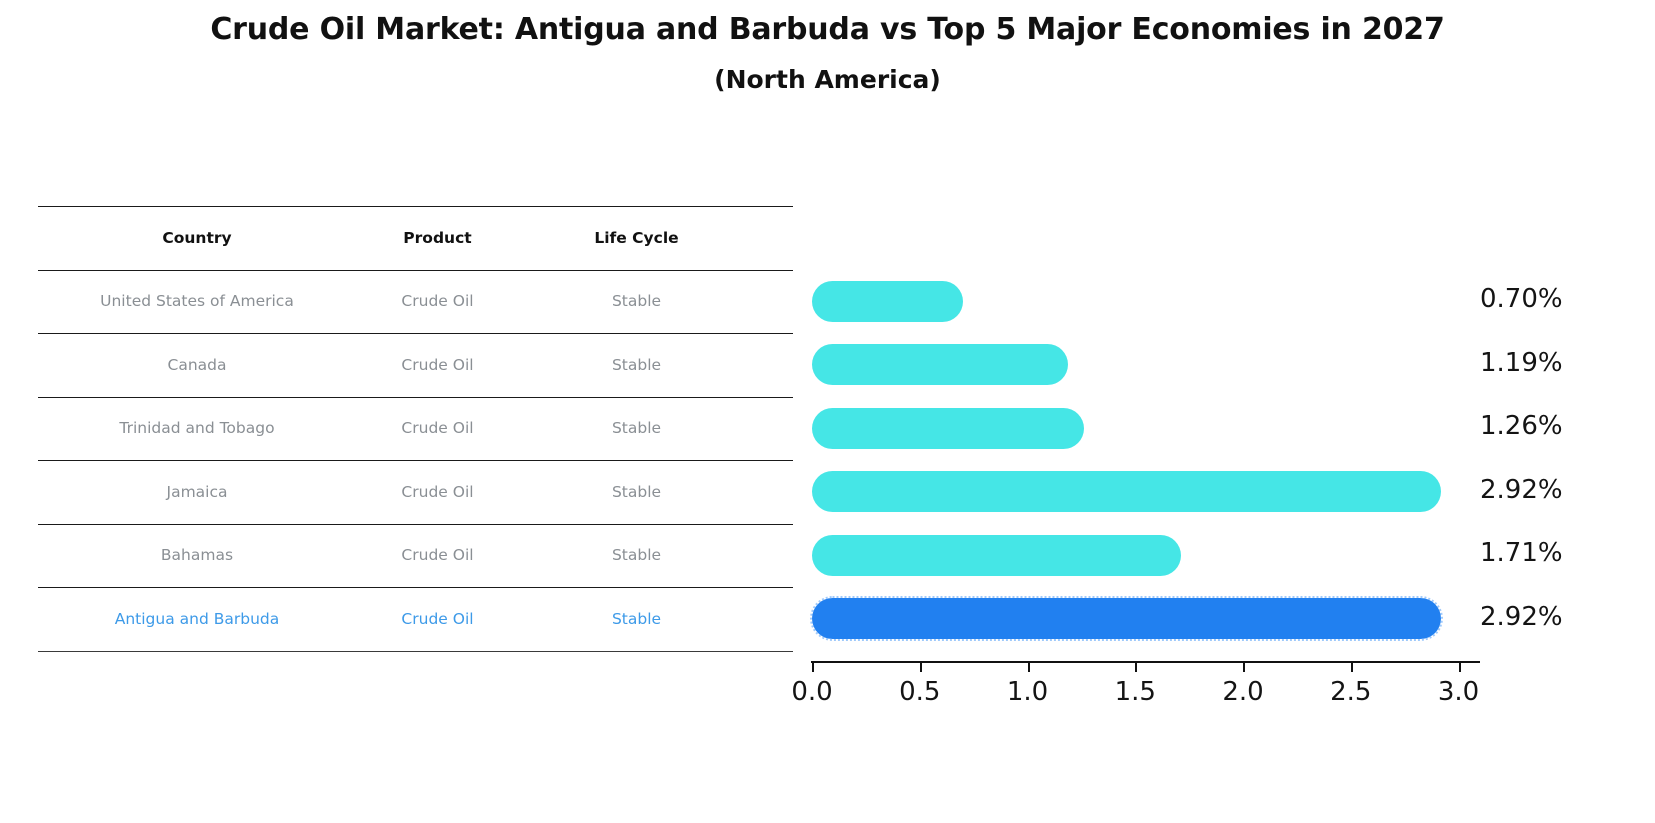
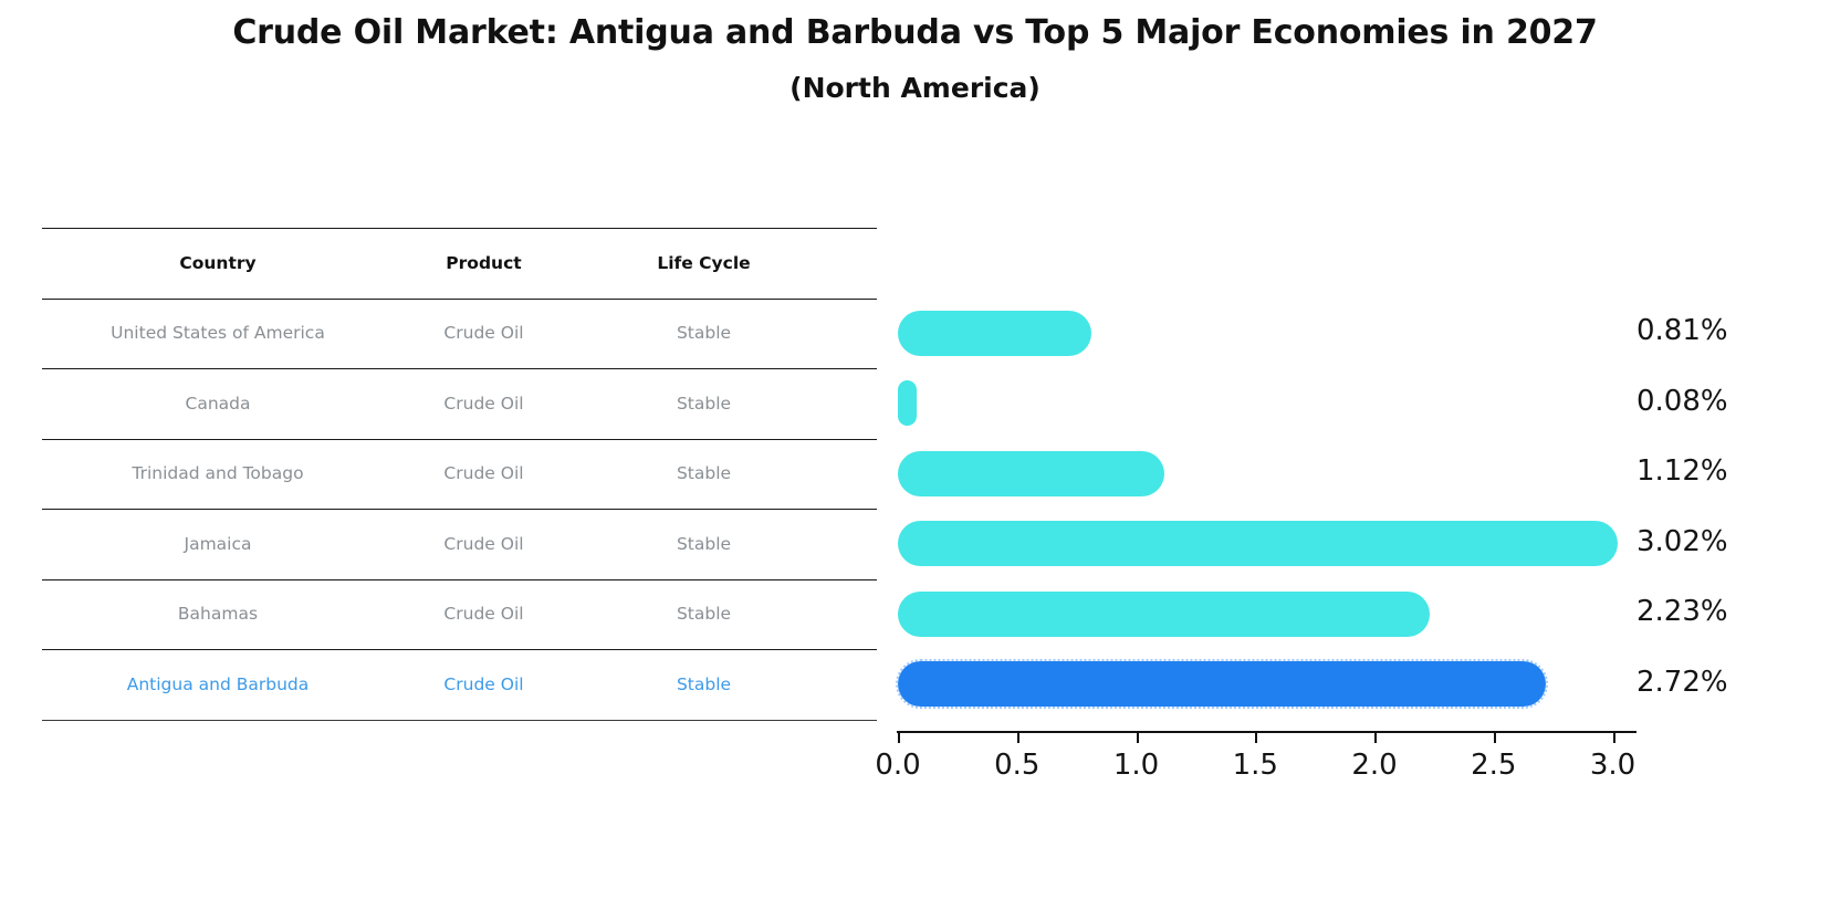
United States of America: 0.70% -> 0.81%
Canada: 1.19% -> 0.08%
Trinidad and Tobago: 1.26% -> 1.12%
Jamaica: 2.92% -> 3.02%
Bahamas: 1.71% -> 2.23%
Antigua and Barbuda: 2.92% -> 2.72%
